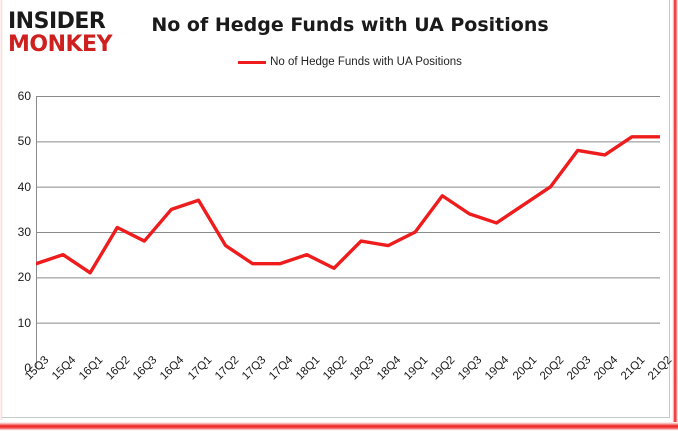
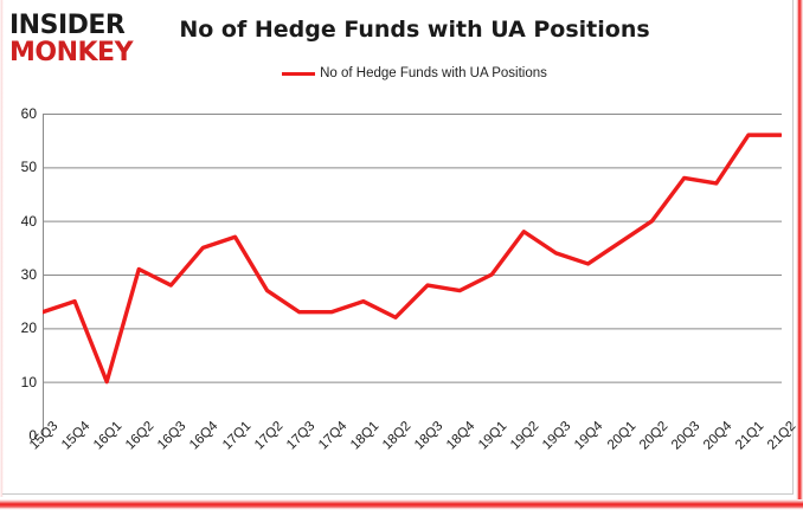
16Q1: 21 -> 10
21Q1: 51 -> 56
21Q2: 51 -> 56
